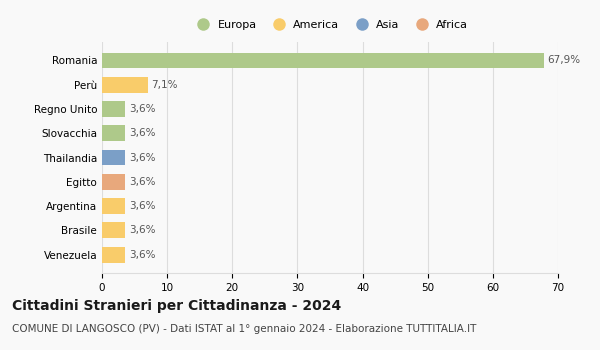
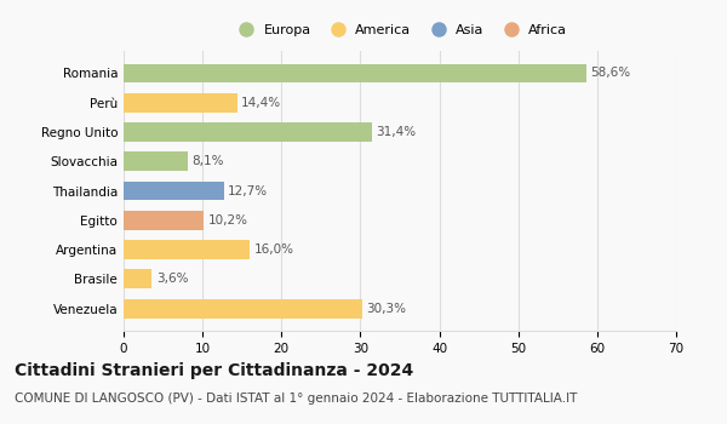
Romania: 67,9% -> 58,6%
Perù: 7,1% -> 14,4%
Regno Unito: 3,6% -> 31,4%
Slovacchia: 3,6% -> 8,1%
Thailandia: 3,6% -> 12,7%
Egitto: 3,6% -> 10,2%
Argentina: 3,6% -> 16,0%
Venezuela: 3,6% -> 30,3%
